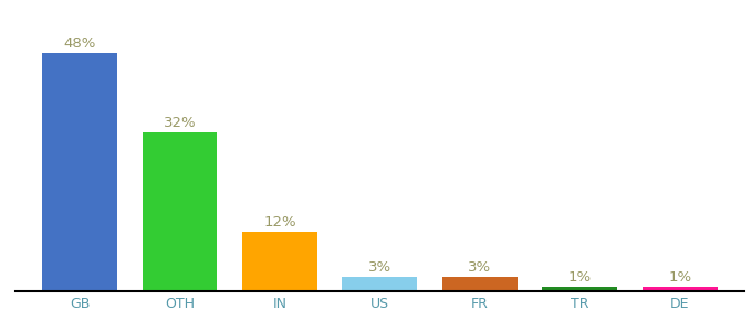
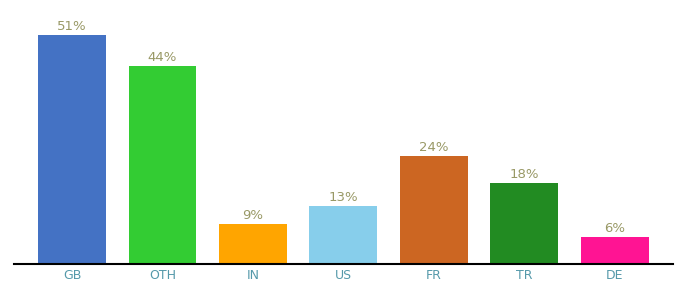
GB: 48% -> 51%
OTH: 32% -> 44%
IN: 12% -> 9%
US: 3% -> 13%
FR: 3% -> 24%
TR: 1% -> 18%
DE: 1% -> 6%
